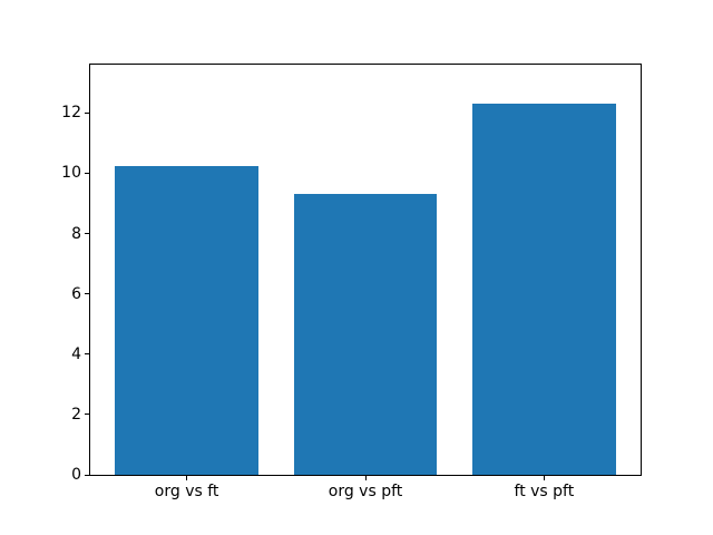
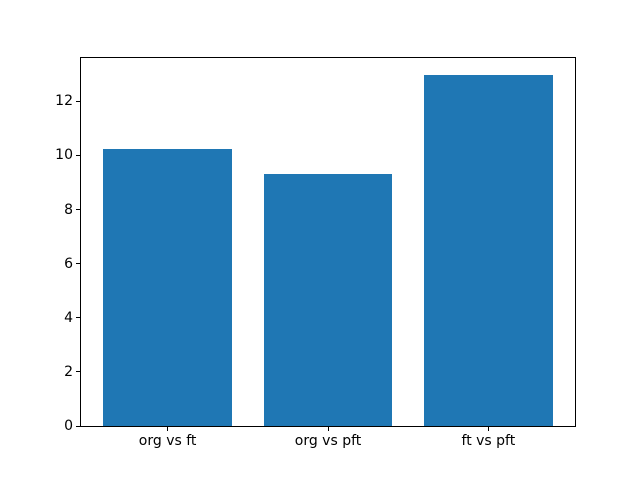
ft vs pft: 12.3 -> 13.0
